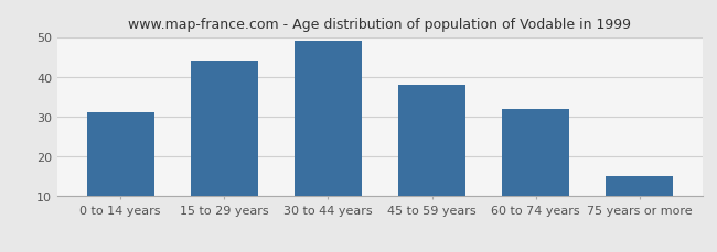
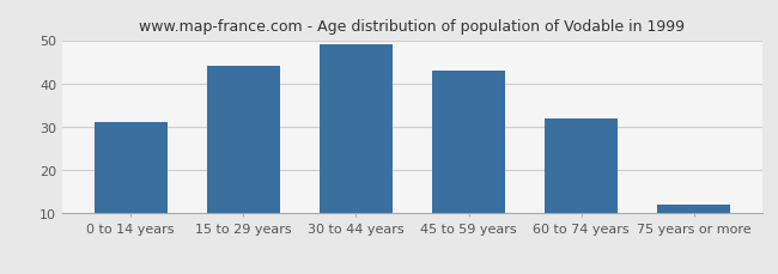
45 to 59 years: 38 -> 43
75 years or more: 15 -> 12
